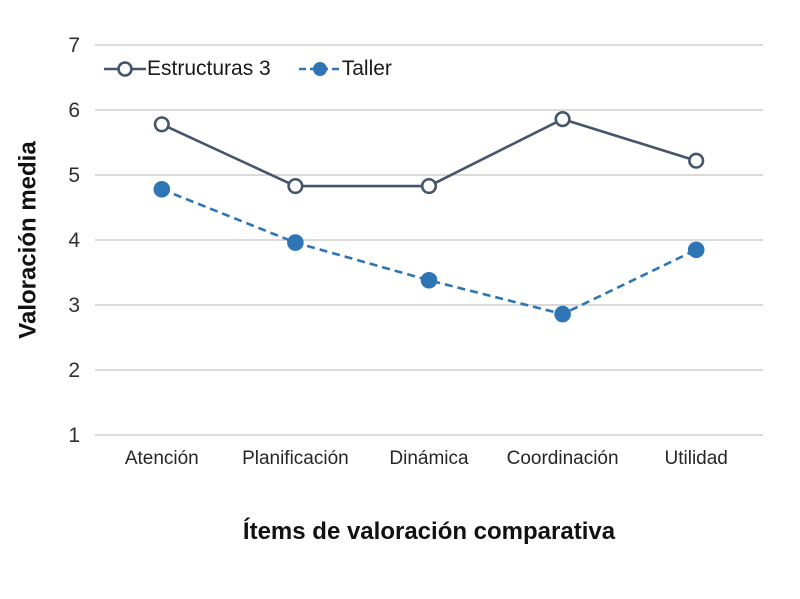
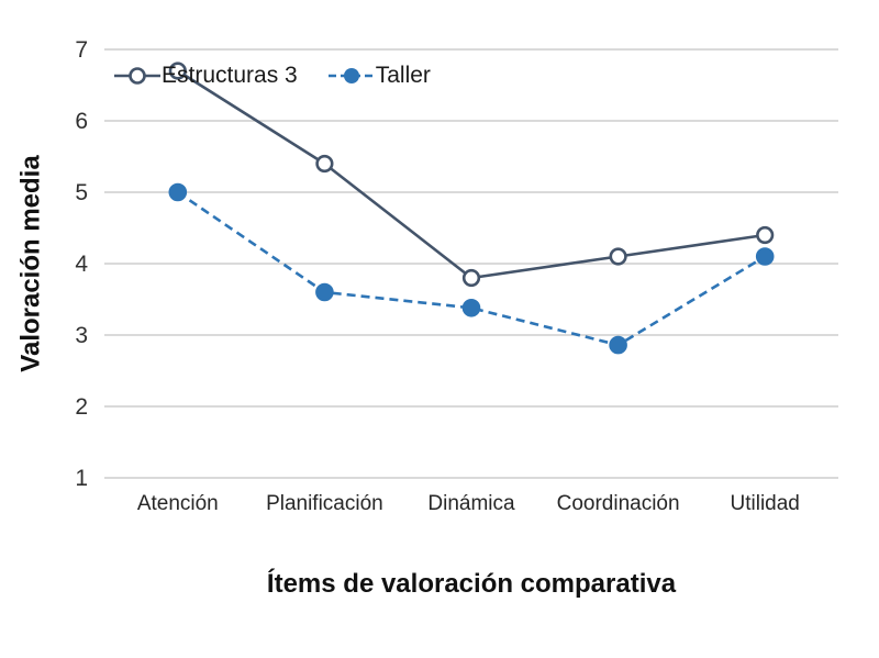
Estructuras 3/Atención: 5.8 -> 6.7
Taller/Atención: 4.8 -> 5.0
Estructuras 3/Planificación: 4.8 -> 5.4
Taller/Planificación: 4.0 -> 3.6
Estructuras 3/Dinámica: 4.8 -> 3.8
Estructuras 3/Coordinación: 5.9 -> 4.1
Estructuras 3/Utilidad: 5.2 -> 4.4
Taller/Utilidad: 3.9 -> 4.1
